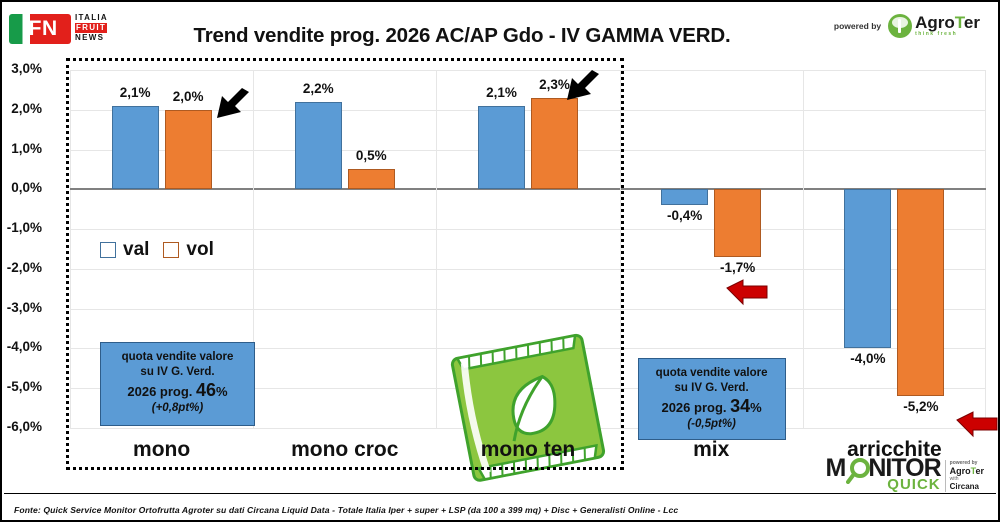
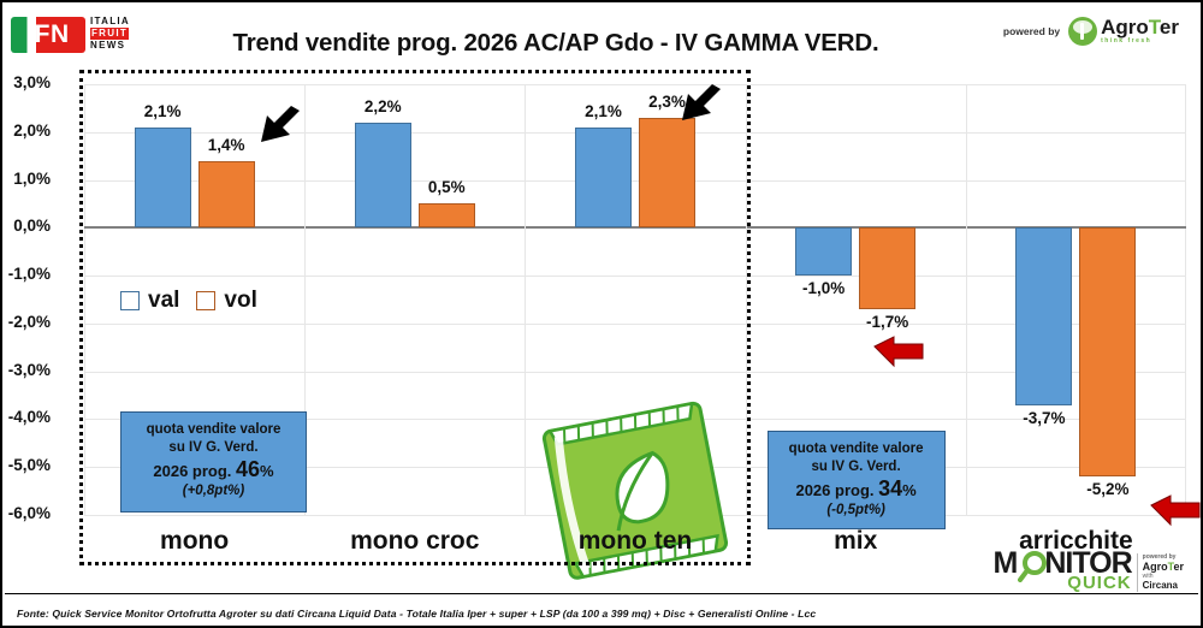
vol/mono: 2,0% -> 1,4%
val/mix: -0,4% -> -1,0%
val/arricchite: -4,0% -> -3,7%
